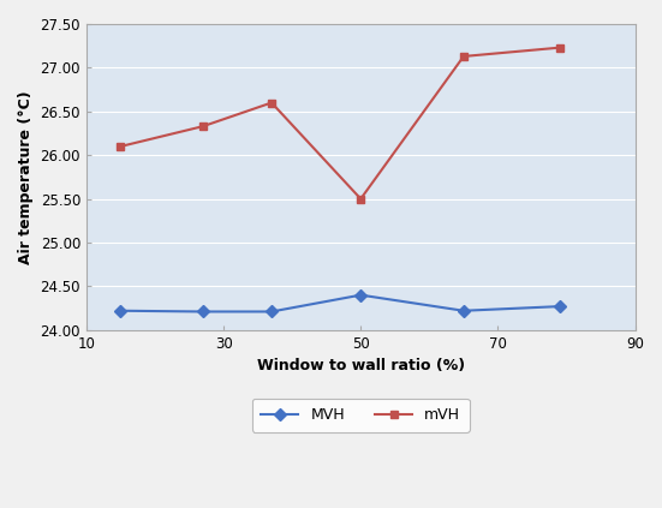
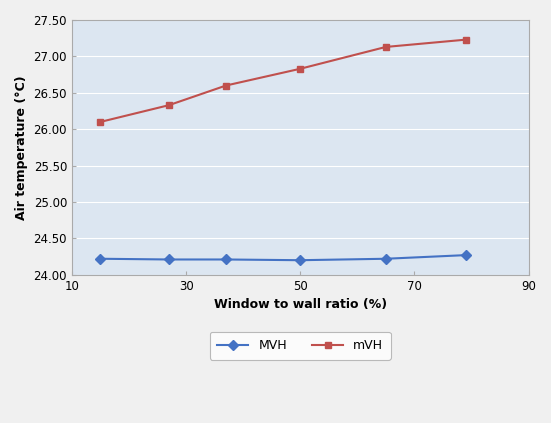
MVH/50: 24.40 -> 24.20
mVH/50: 25.50 -> 26.83
